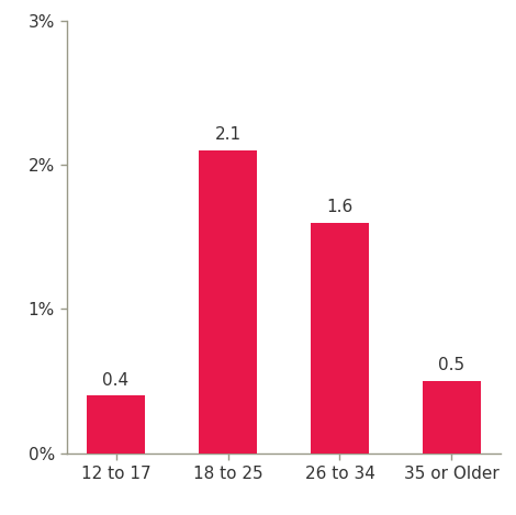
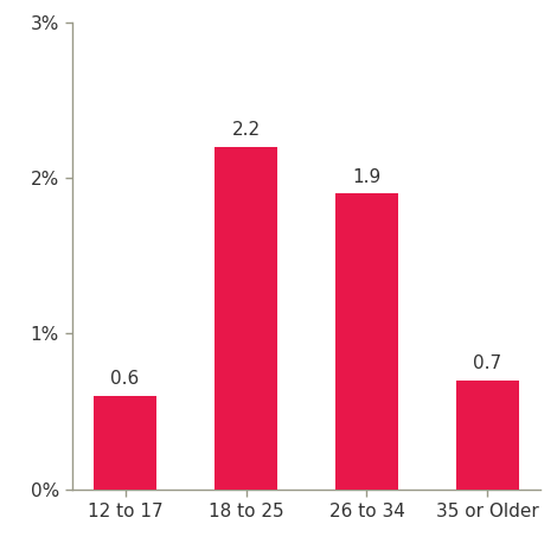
12 to 17: 0.4 -> 0.6
18 to 25: 2.1 -> 2.2
26 to 34: 1.6 -> 1.9
35 or Older: 0.5 -> 0.7
